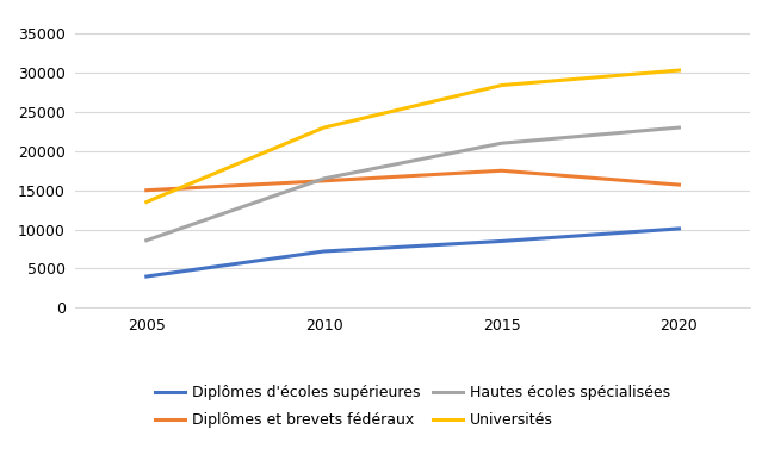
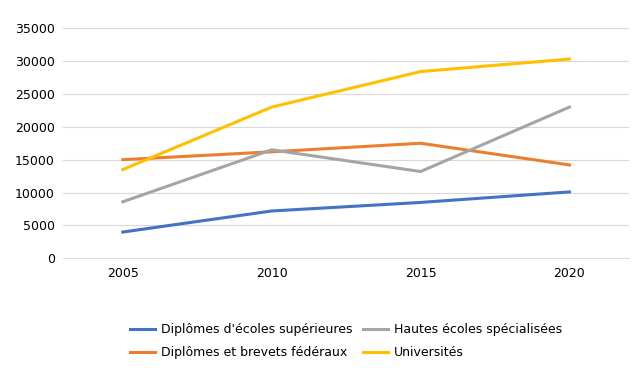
Hautes écoles spécialisées/2015: 21000 -> 13200
Diplômes et brevets fédéraux/2020: 15700 -> 14200
